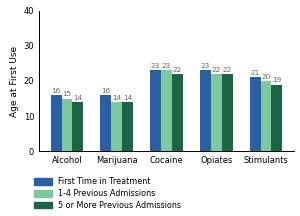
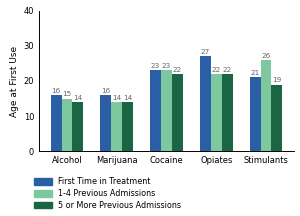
First Time in Treatment/Opiates: 23 -> 27
1-4 Previous Admissions/Stimulants: 20 -> 26
